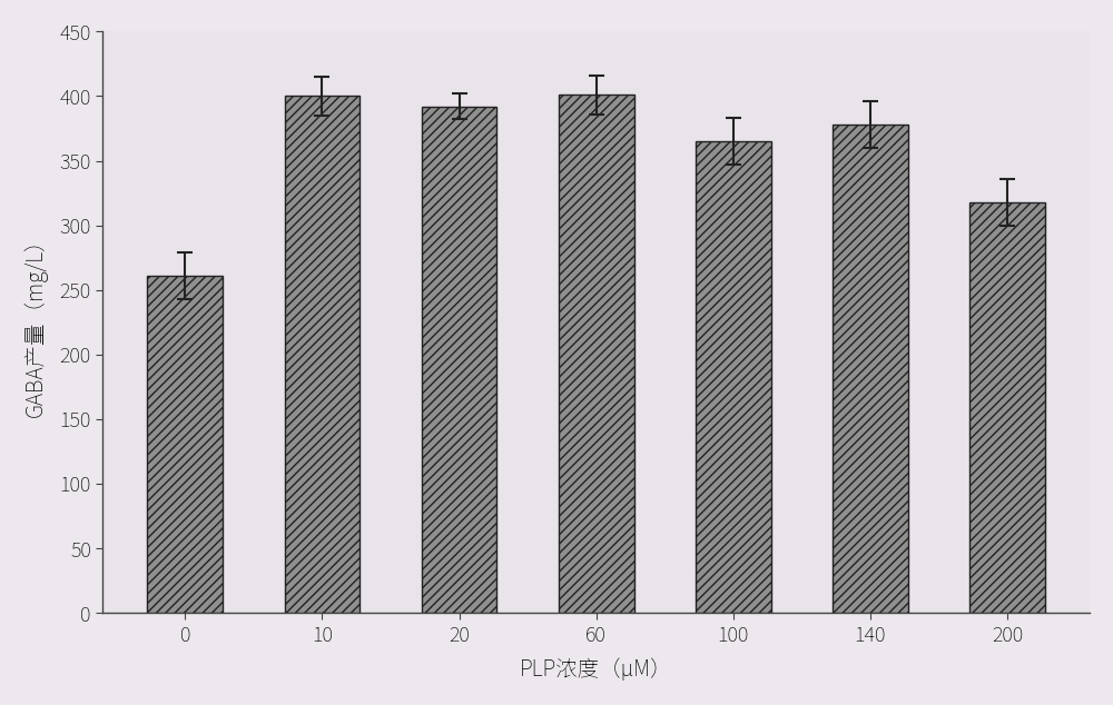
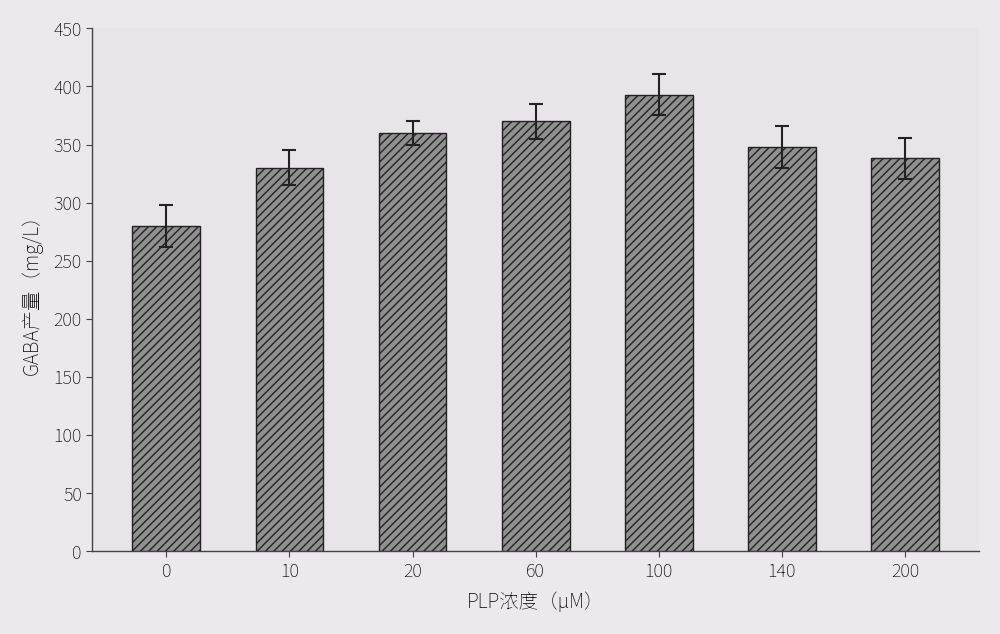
0: 261 -> 280
10: 400 -> 330
20: 392 -> 360
60: 401 -> 370
100: 365 -> 393
140: 378 -> 348
200: 318 -> 338
